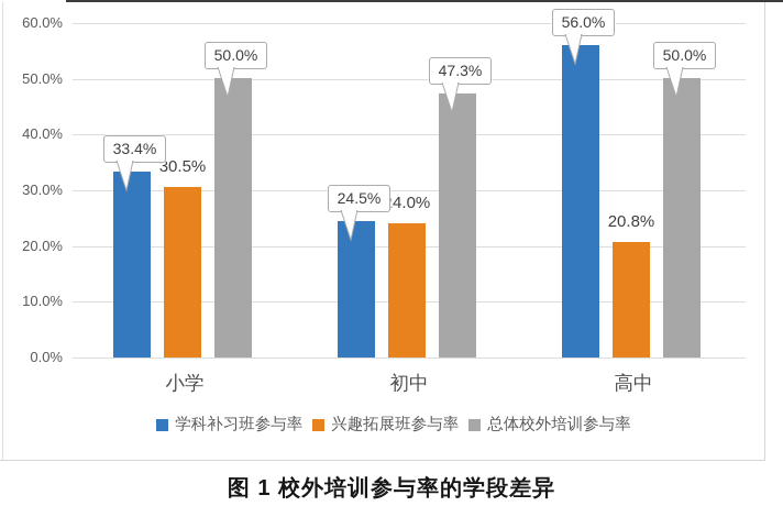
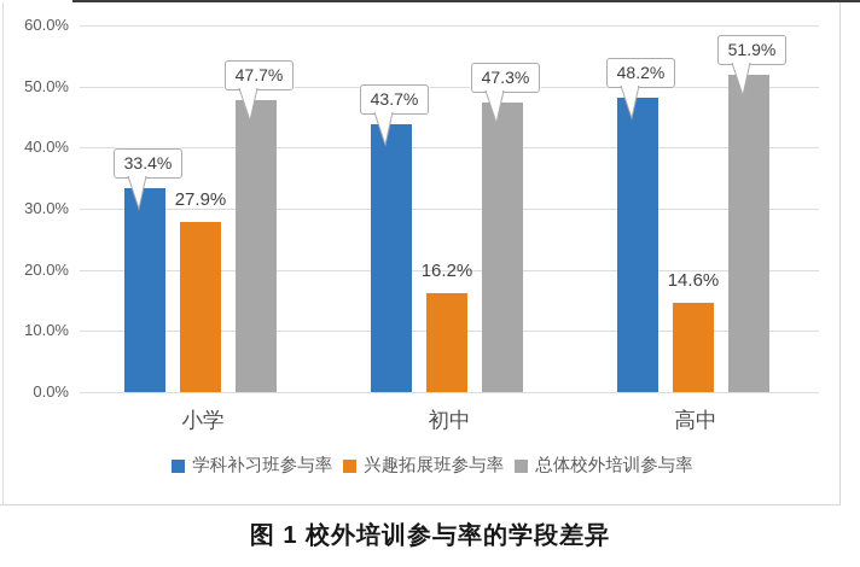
兴趣拓展班参与率/小学: 30.5% -> 27.9%
总体校外培训参与率/小学: 50.0% -> 47.7%
学科补习班参与率/初中: 24.5% -> 43.7%
兴趣拓展班参与率/初中: 24.0% -> 16.2%
学科补习班参与率/高中: 56.0% -> 48.2%
兴趣拓展班参与率/高中: 20.8% -> 14.6%
总体校外培训参与率/高中: 50.0% -> 51.9%
